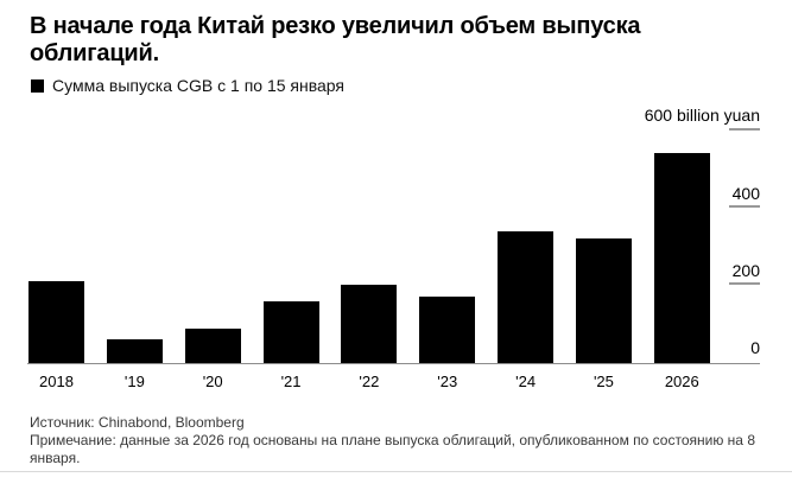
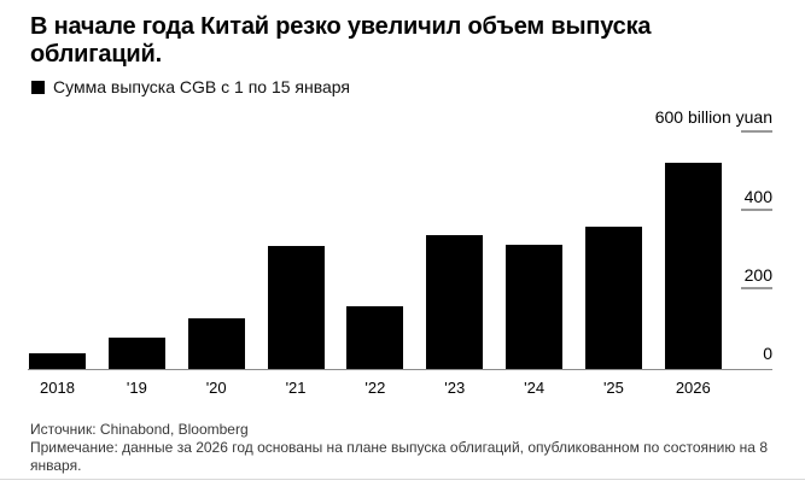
2018: 210 -> 40
'19: 60 -> 80
'20: 90 -> 130
'21: 160 -> 310
'22: 200 -> 160
'23: 170 -> 340
'24: 340 -> 310
'25: 320 -> 360
2026: 540 -> 520
